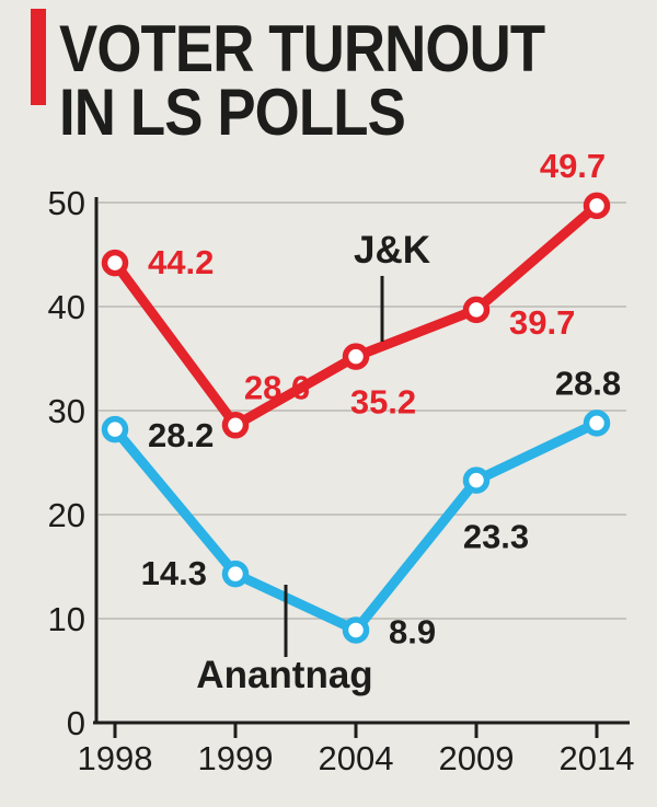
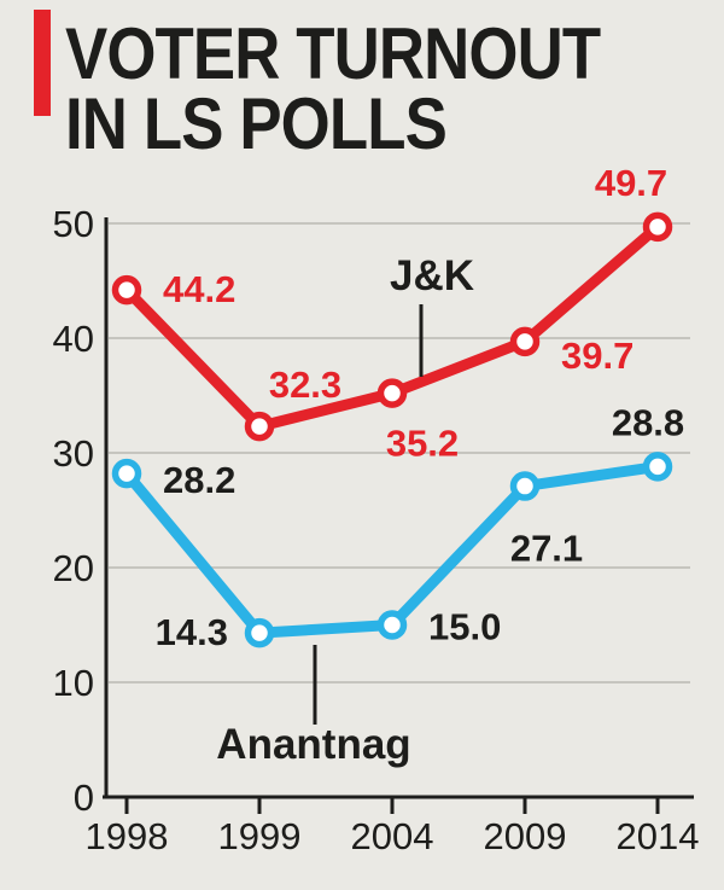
J&K/1999: 28.6 -> 32.3
Anantnag/2004: 8.9 -> 15.0
Anantnag/2009: 23.3 -> 27.1
